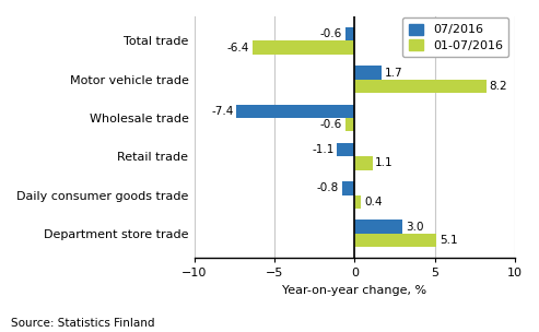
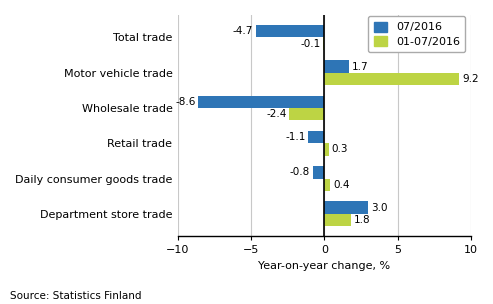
07/2016/Total trade: -0.6 -> -4.7
01-07/2016/Total trade: -6.4 -> -0.1
01-07/2016/Motor vehicle trade: 8.2 -> 9.2
07/2016/Wholesale trade: -7.4 -> -8.6
01-07/2016/Wholesale trade: -0.6 -> -2.4
01-07/2016/Retail trade: 1.1 -> 0.3
01-07/2016/Department store trade: 5.1 -> 1.8
